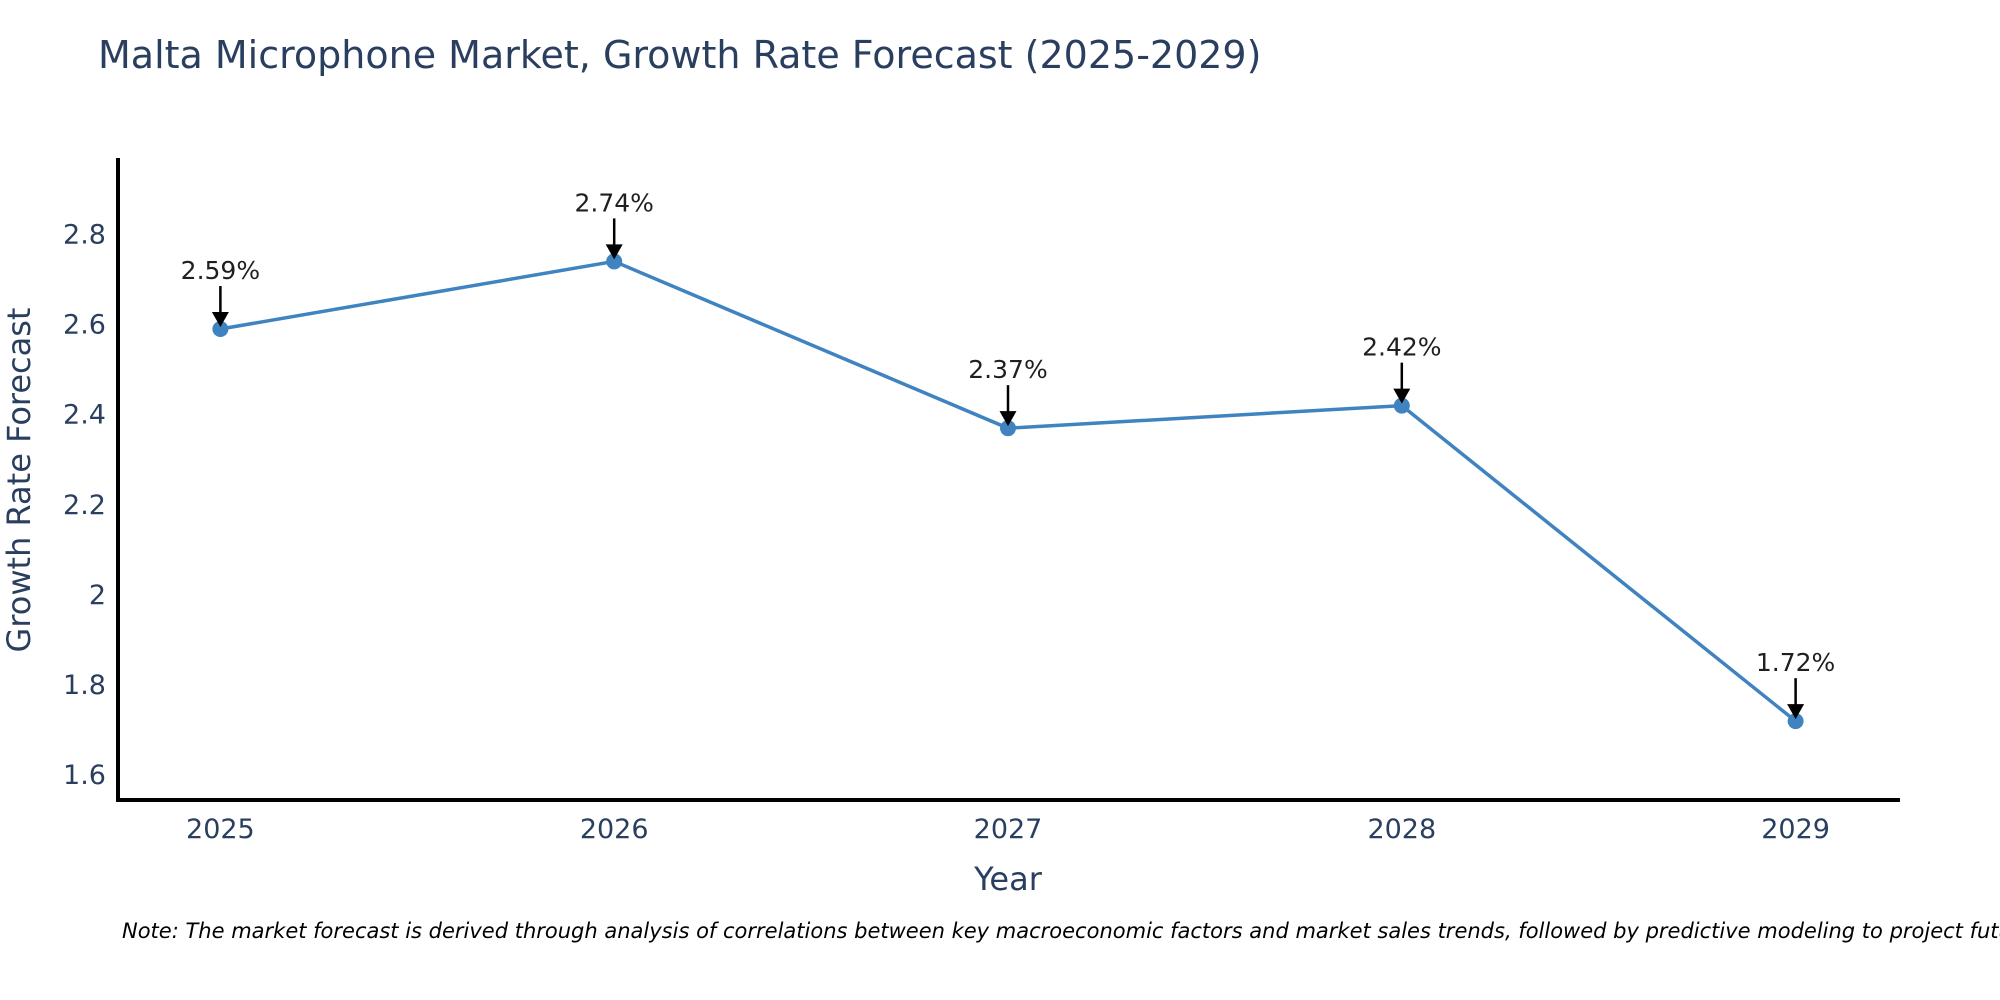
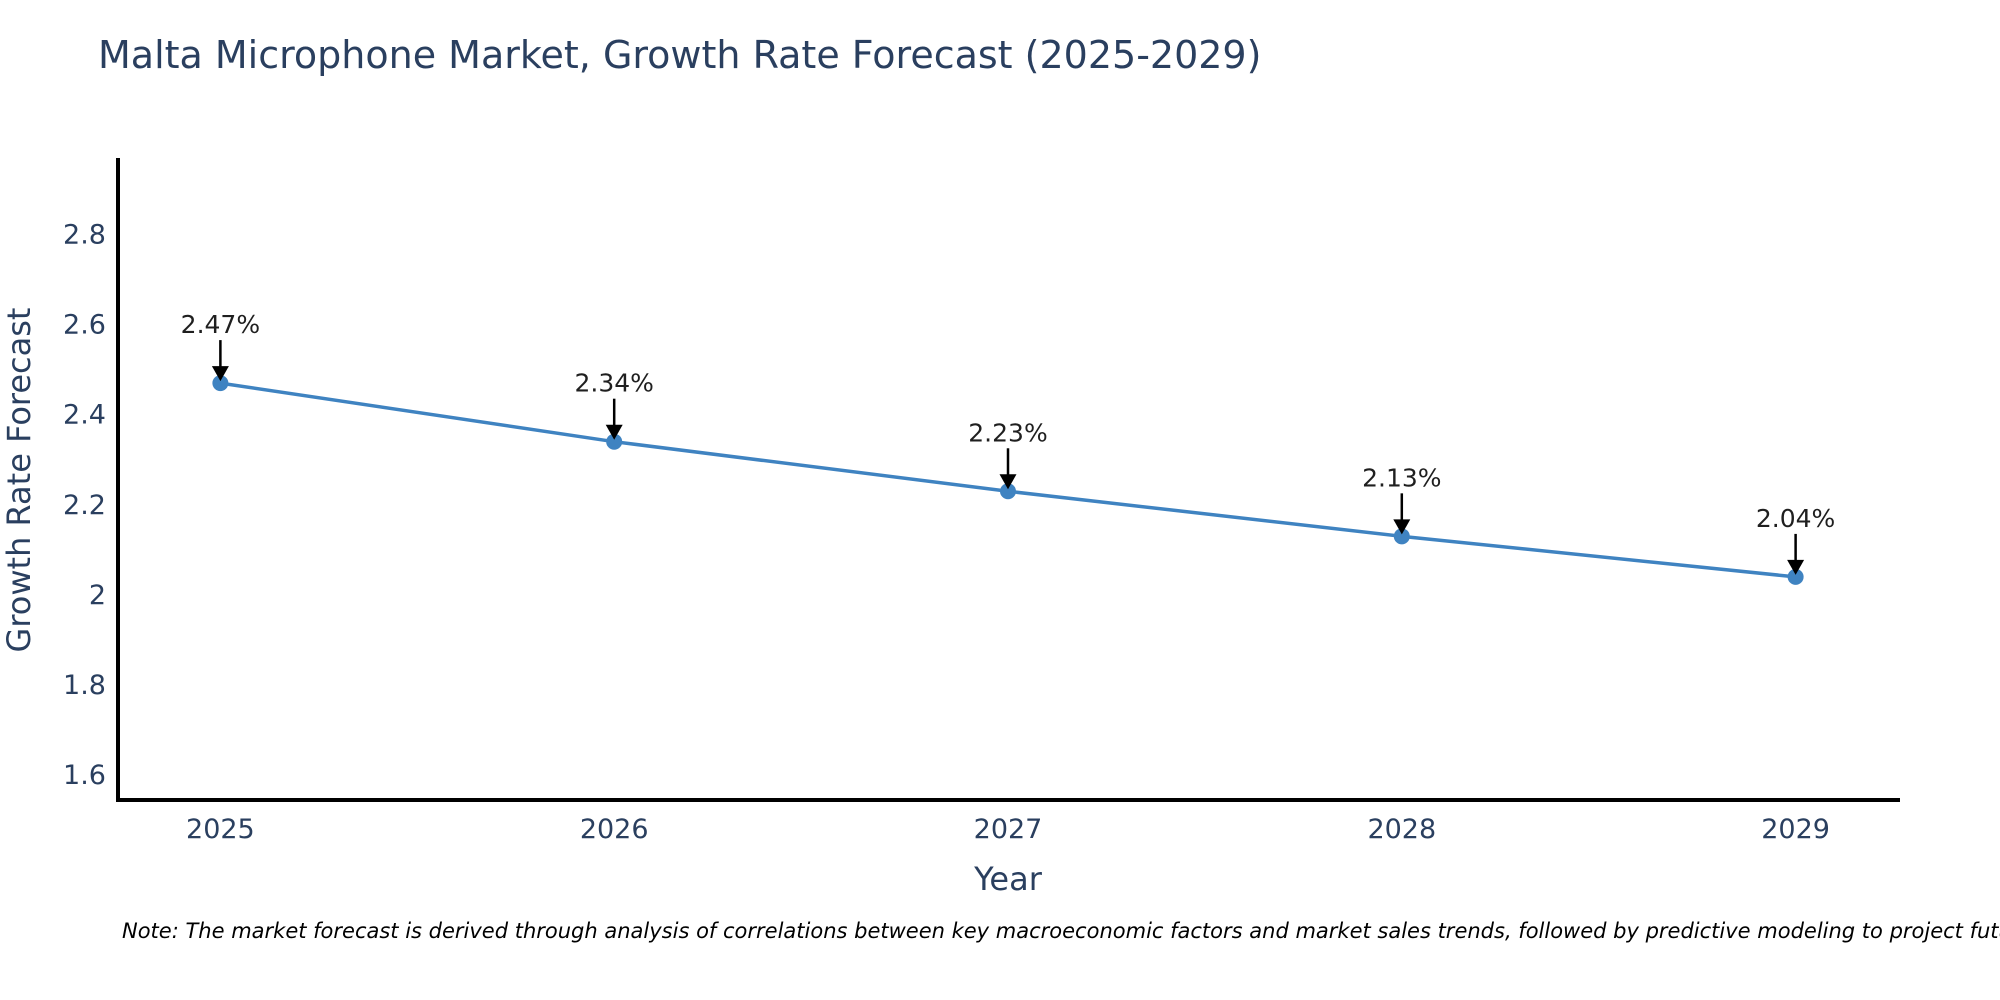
2025: 2.59% -> 2.47%
2026: 2.74% -> 2.34%
2027: 2.37% -> 2.23%
2028: 2.42% -> 2.13%
2029: 1.72% -> 2.04%
